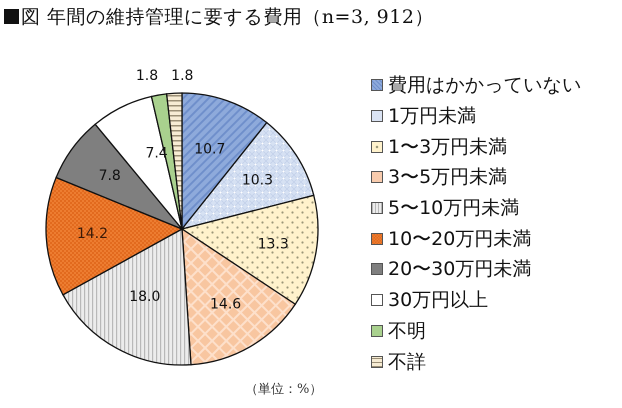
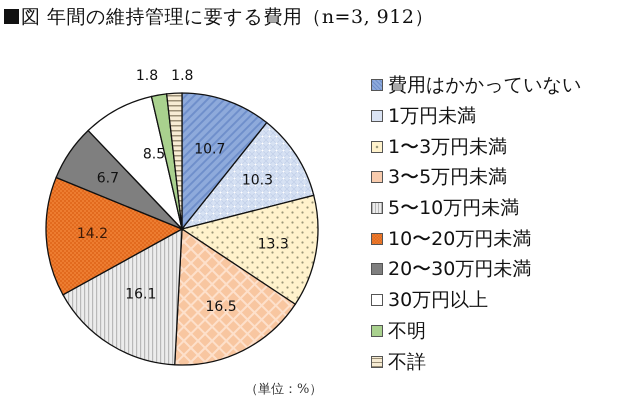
3〜5万円未満: 14.6 -> 16.5
5〜10万円未満: 18.0 -> 16.1
20〜30万円未満: 7.8 -> 6.7
30万円以上: 7.4 -> 8.5
